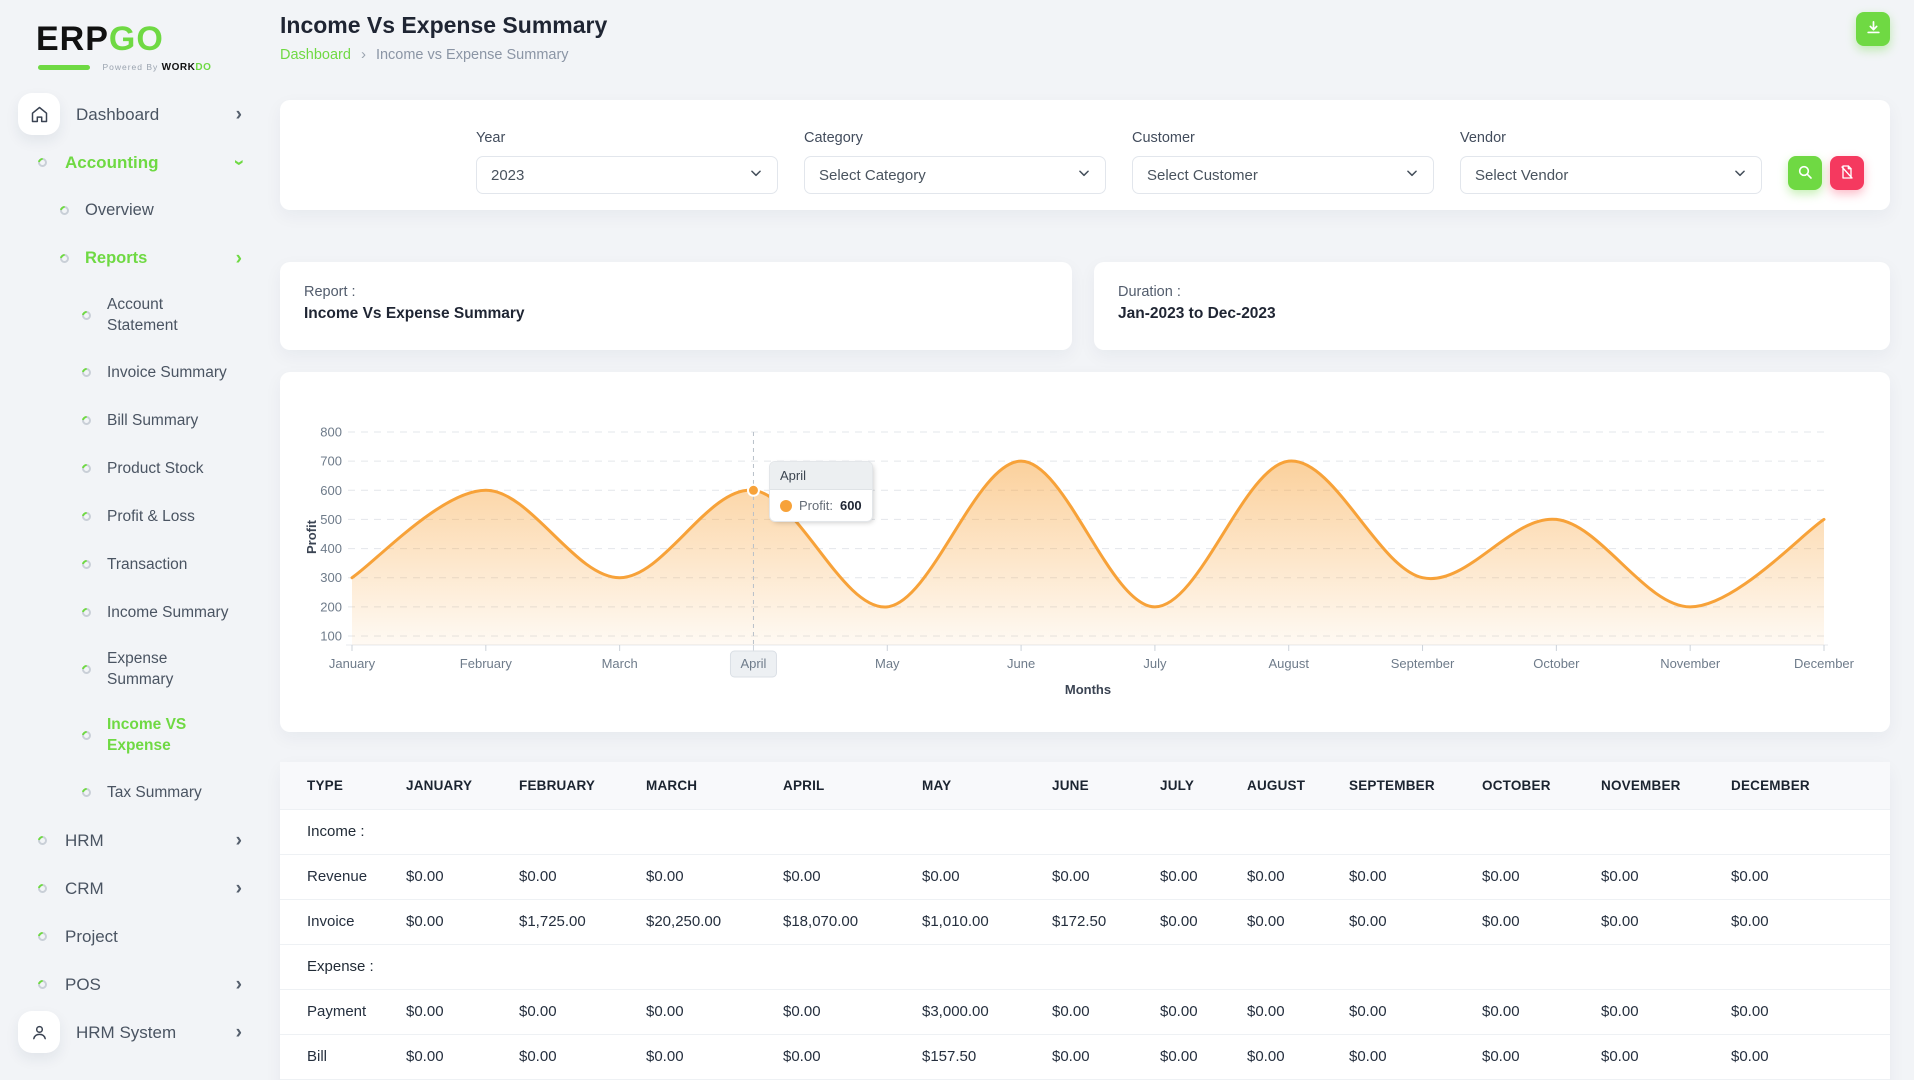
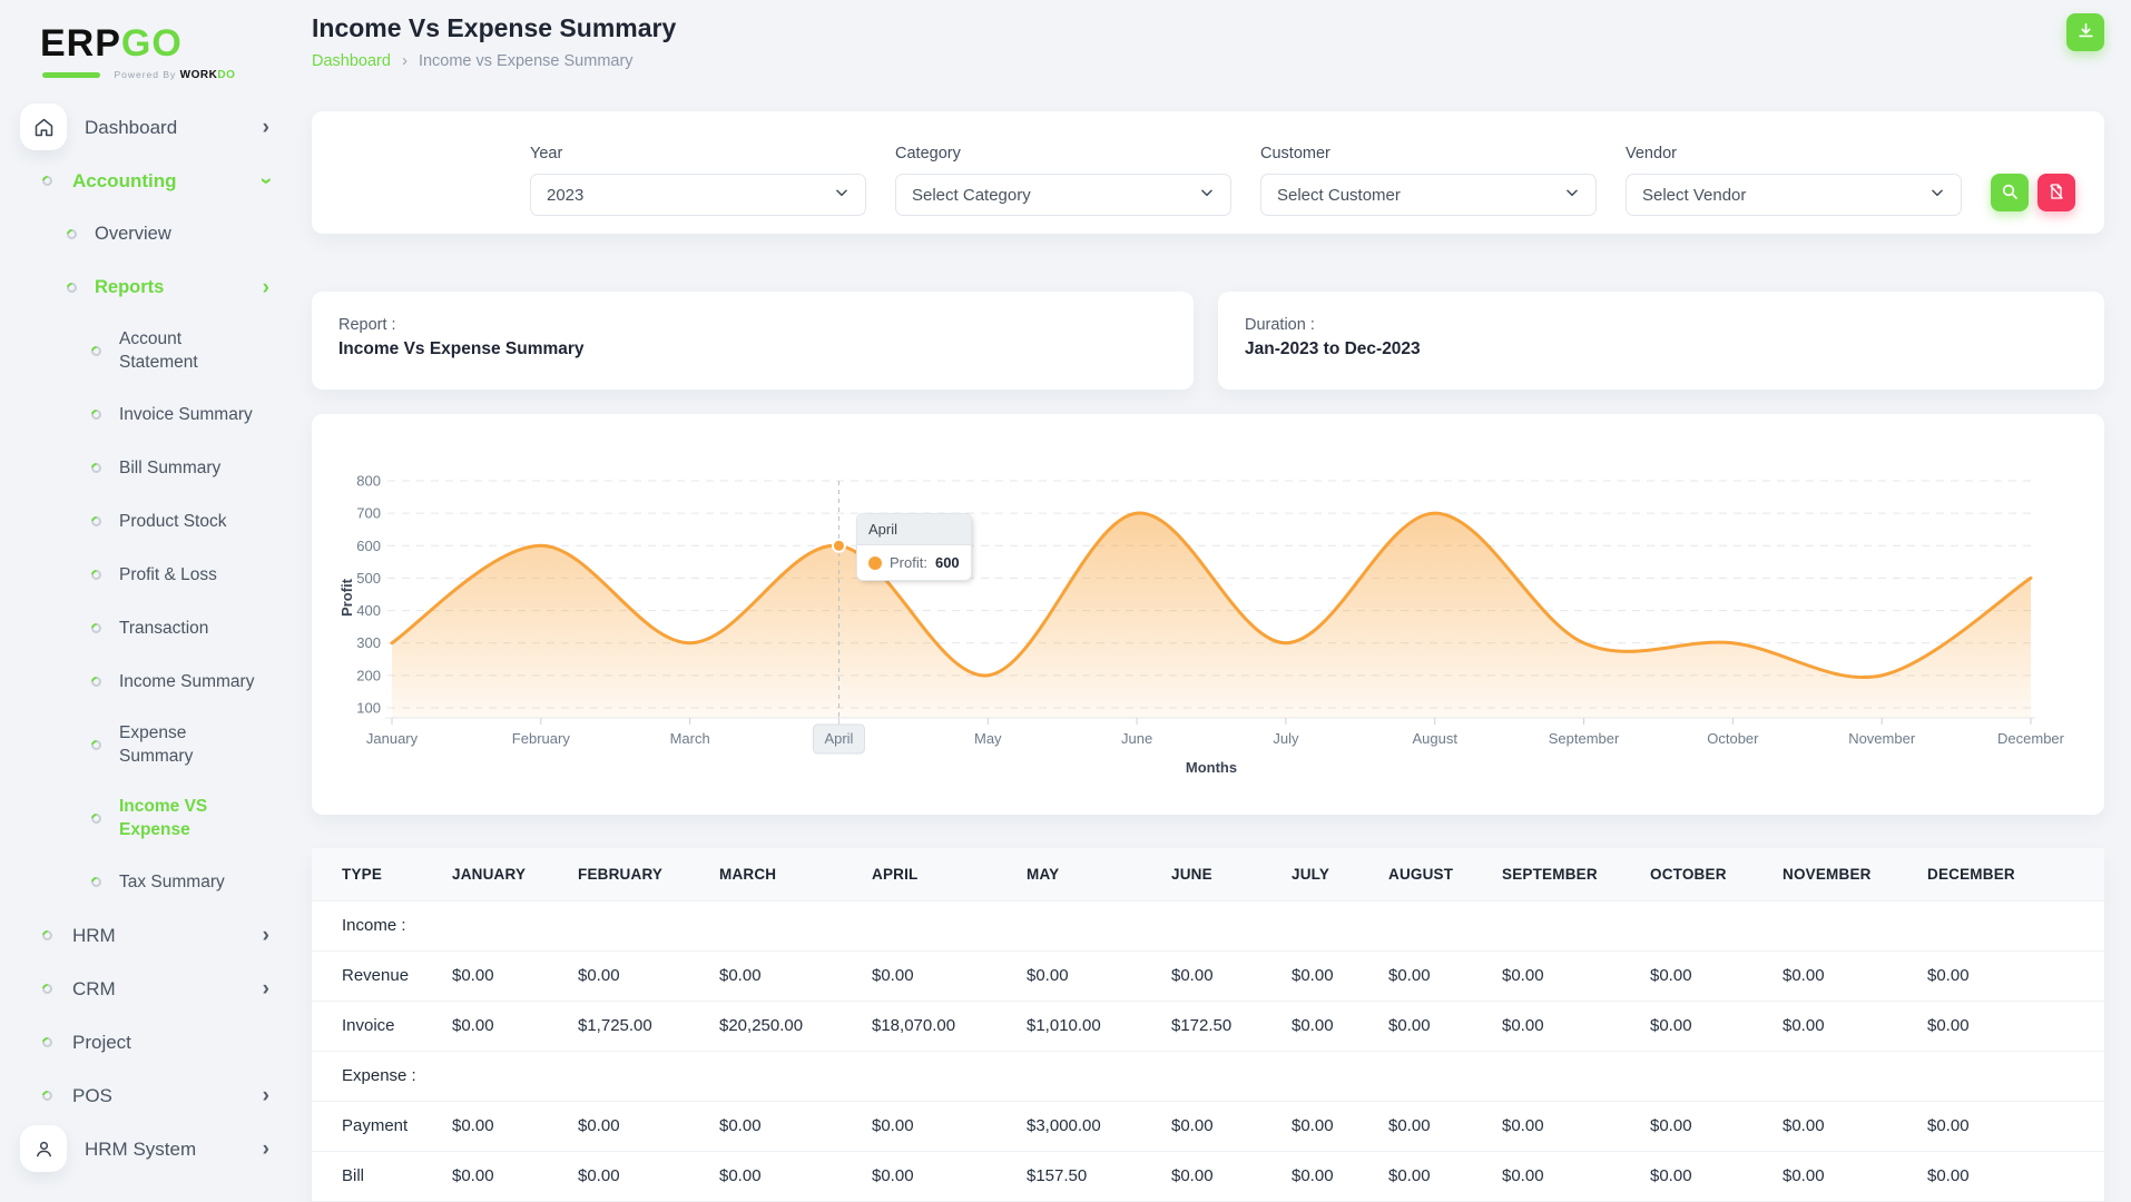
July: 200 -> 300
October: 500 -> 300
